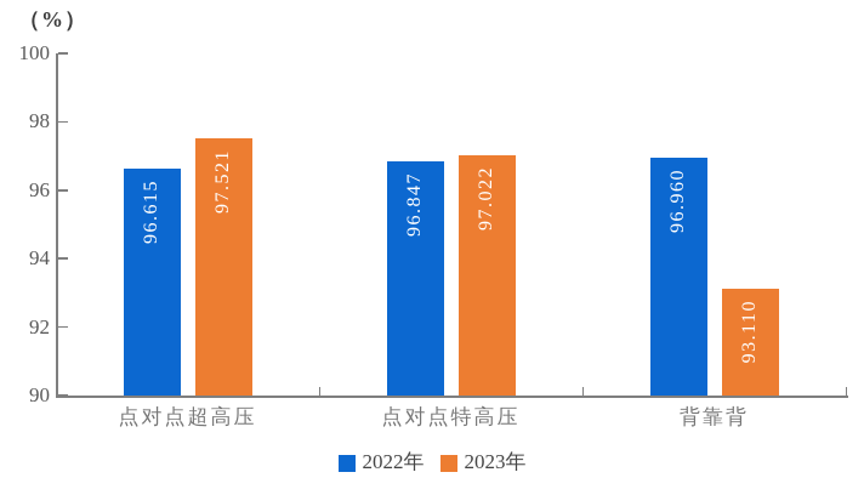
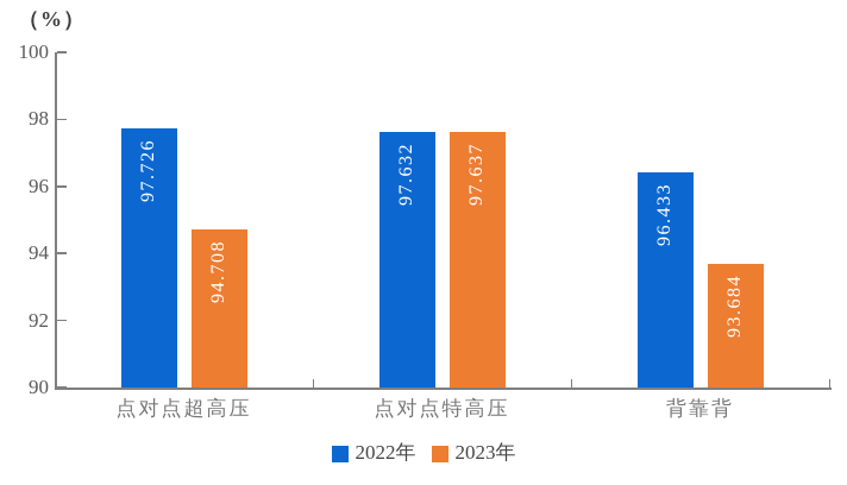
2022年/点对点超高压: 96.615 -> 97.726
2023年/点对点超高压: 97.521 -> 94.708
2022年/点对点特高压: 96.847 -> 97.632
2023年/点对点特高压: 97.022 -> 97.637
2022年/背靠背: 96.960 -> 96.433
2023年/背靠背: 93.110 -> 93.684
